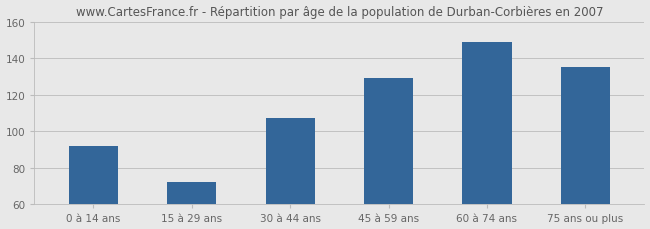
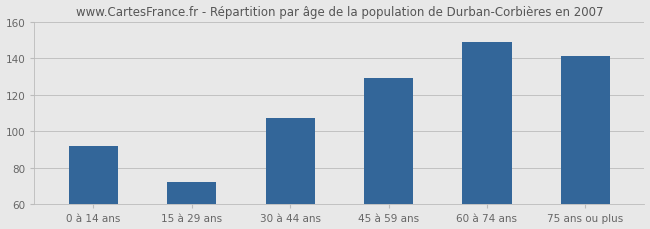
75 ans ou plus: 135 -> 141
